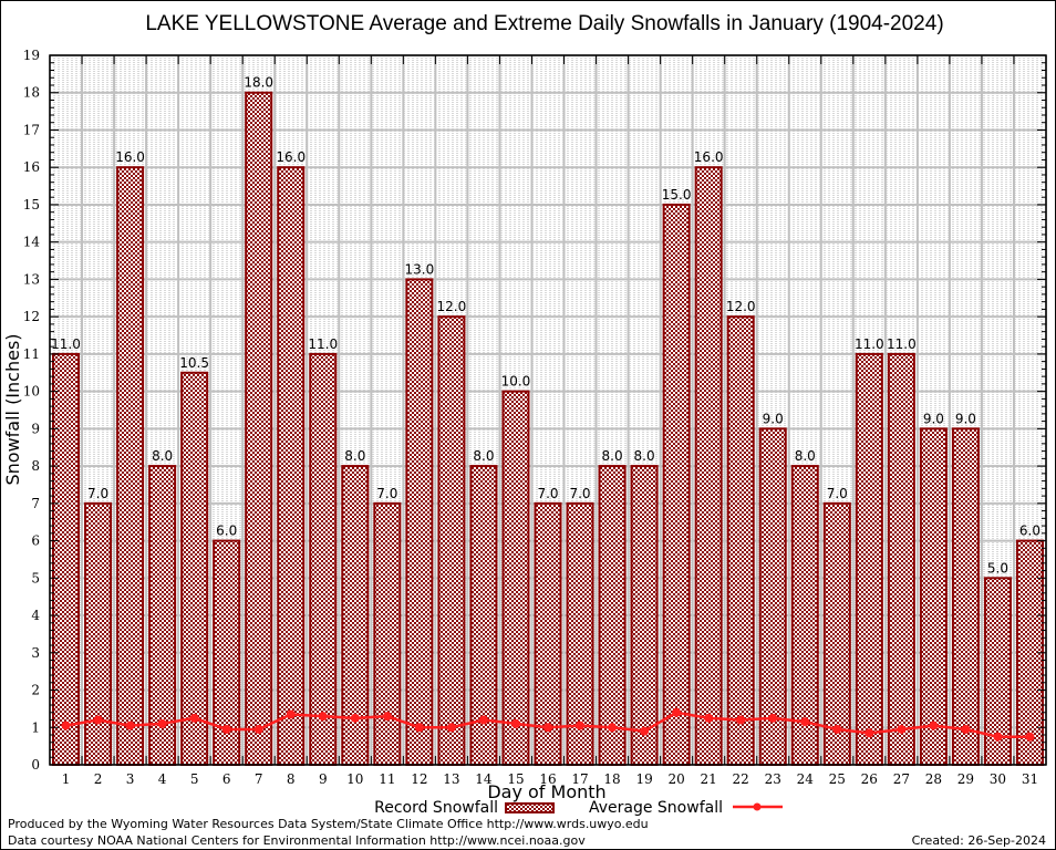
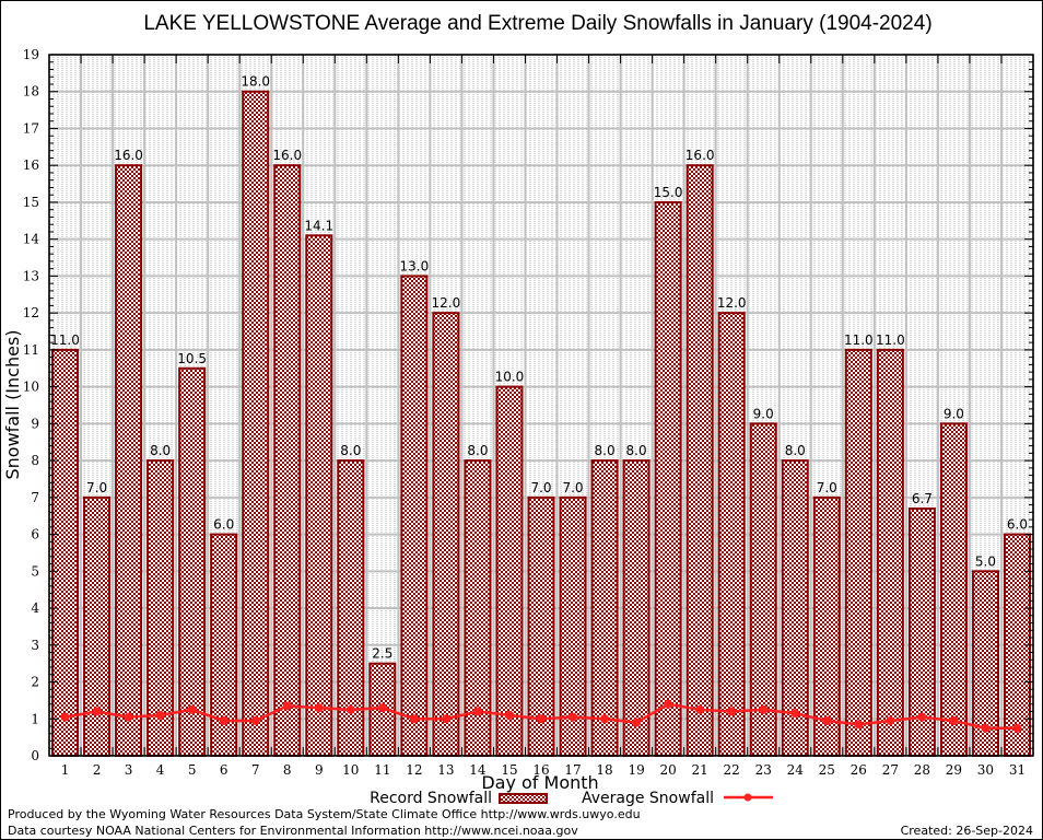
Record Snowfall/9: 11.0 -> 14.1
Record Snowfall/11: 7.0 -> 2.5
Record Snowfall/28: 9.0 -> 6.7
